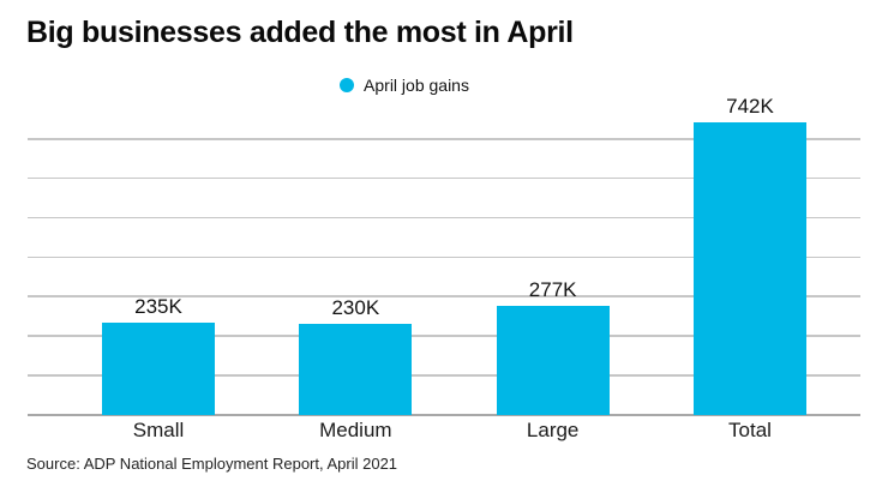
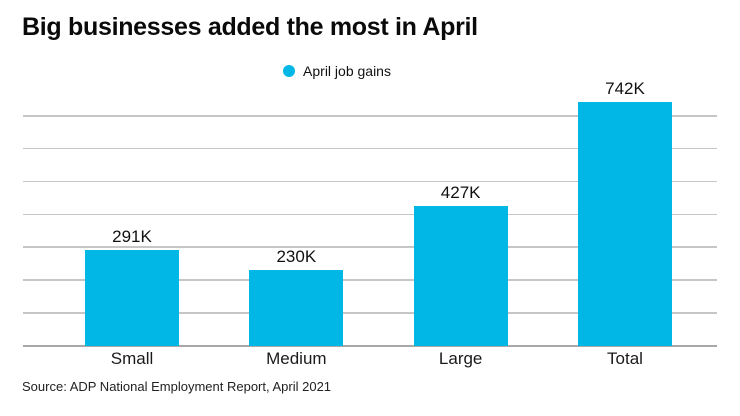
Small: 235K -> 291K
Large: 277K -> 427K
